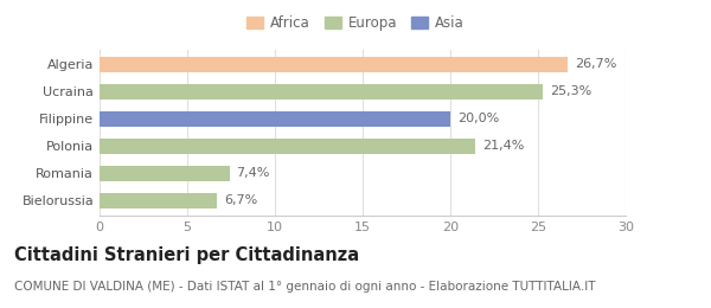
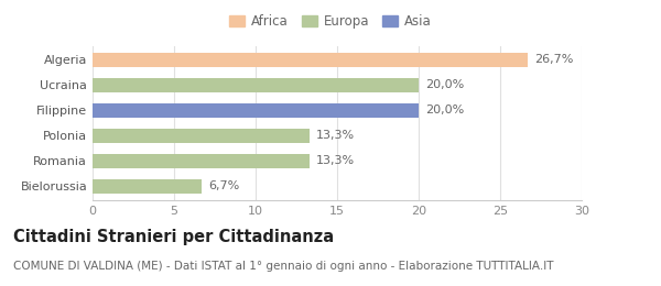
Ucraina: 25,3% -> 20,0%
Polonia: 21,4% -> 13,3%
Romania: 7,4% -> 13,3%
